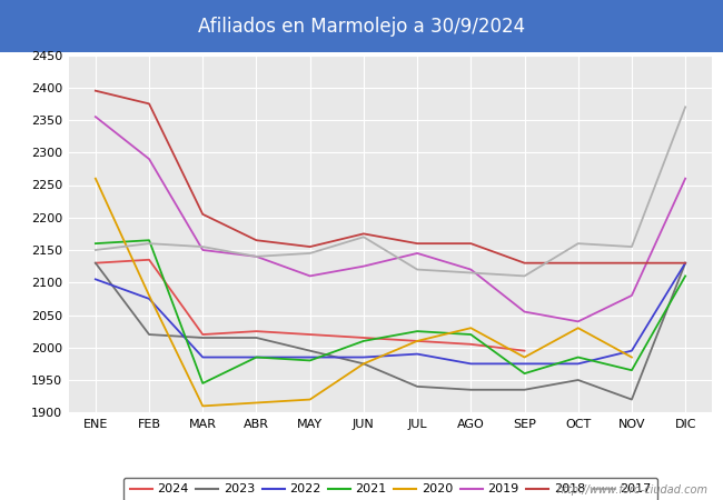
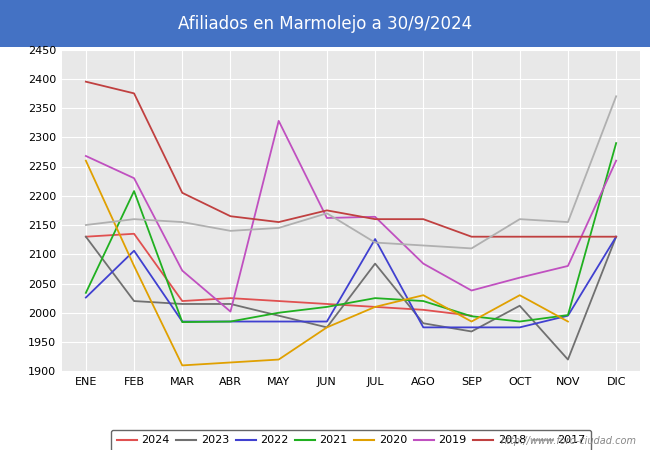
2022/ENE: 2105 -> 2026
2021/ENE: 2160 -> 2034
2019/ENE: 2355 -> 2268
2022/FEB: 2075 -> 2106
2021/FEB: 2165 -> 2208
2019/FEB: 2290 -> 2230
2021/MAR: 1945 -> 1984
2019/MAR: 2150 -> 2072
2019/ABR: 2140 -> 2002
2021/MAY: 1980 -> 2000
2019/MAY: 2110 -> 2328
2019/JUN: 2125 -> 2162
2023/JUL: 1940 -> 2084
2022/JUL: 1990 -> 2126
2019/JUL: 2145 -> 2164
2023/AGO: 1935 -> 1982
2019/AGO: 2120 -> 2084
2023/SEP: 1935 -> 1968
2021/SEP: 1960 -> 1994
2019/SEP: 2055 -> 2038
2023/OCT: 1950 -> 2012
2019/OCT: 2040 -> 2060
2021/NOV: 1965 -> 1996
2021/DIC: 2110 -> 2290
